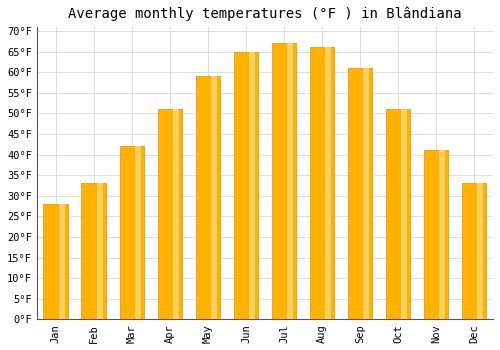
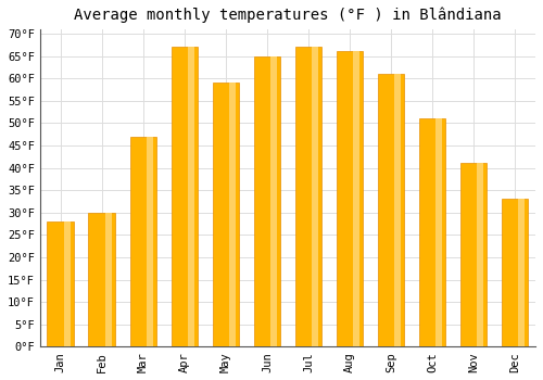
Feb: 33°F -> 30°F
Mar: 42°F -> 47°F
Apr: 51°F -> 67°F
